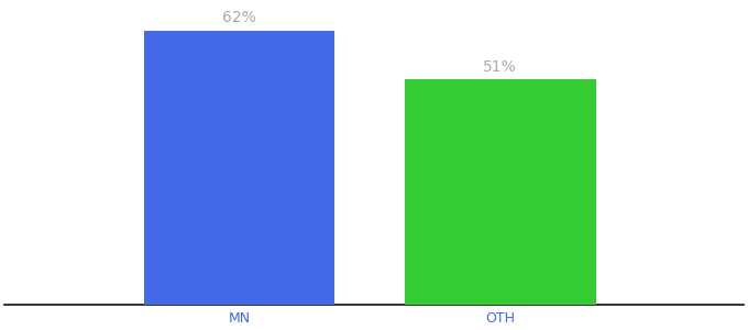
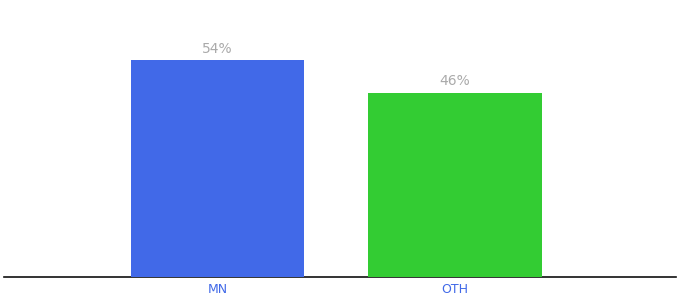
MN: 62% -> 54%
OTH: 51% -> 46%
